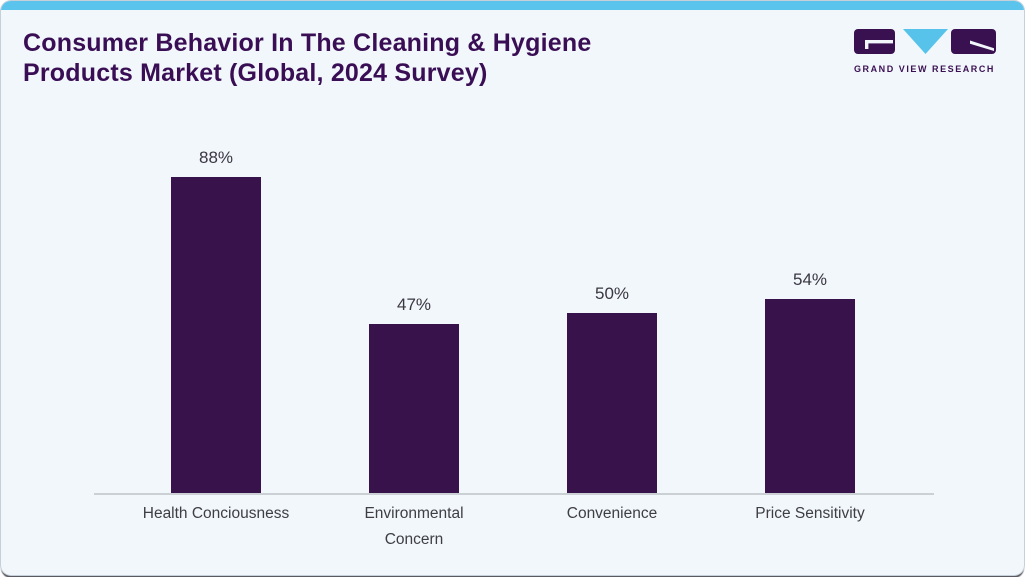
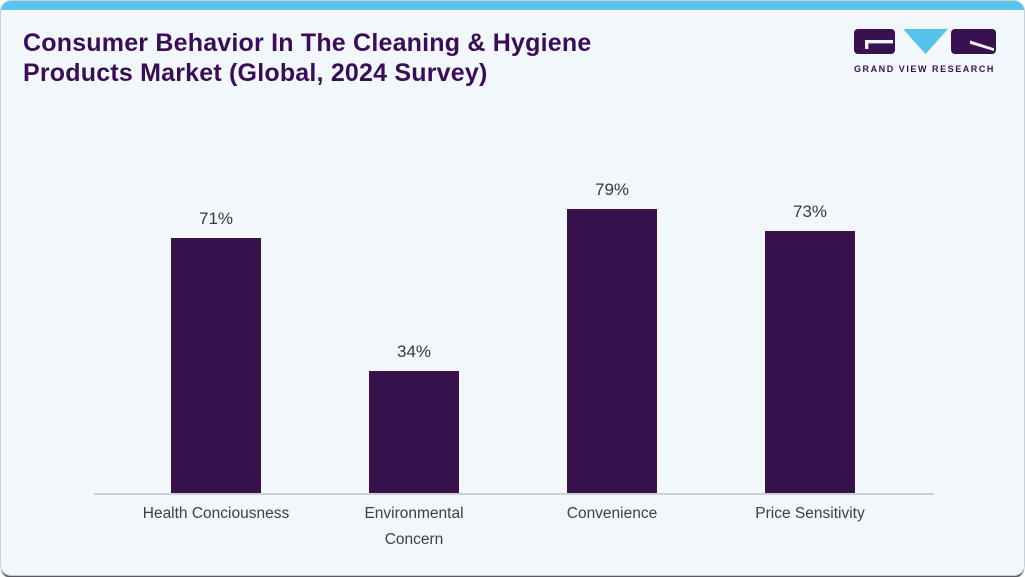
Health Conciousness: 88% -> 71%
Environmental Concern: 47% -> 34%
Convenience: 50% -> 79%
Price Sensitivity: 54% -> 73%
